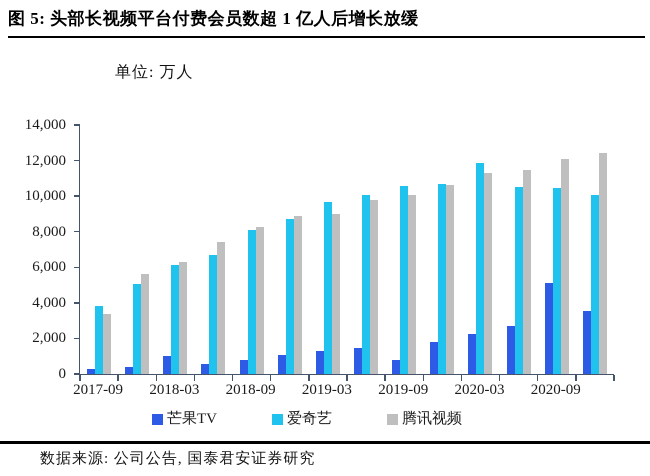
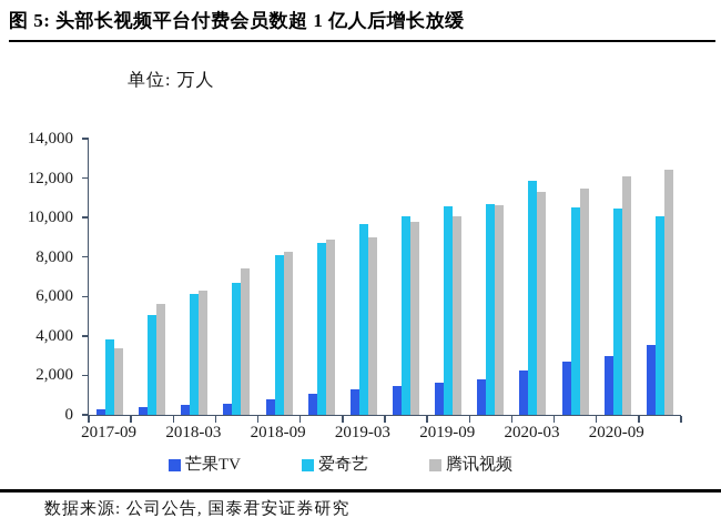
芒果TV/2018-03: 1000 -> 500
芒果TV/2019-09: 800 -> 1600
芒果TV/2020-09: 5100 -> 3000
